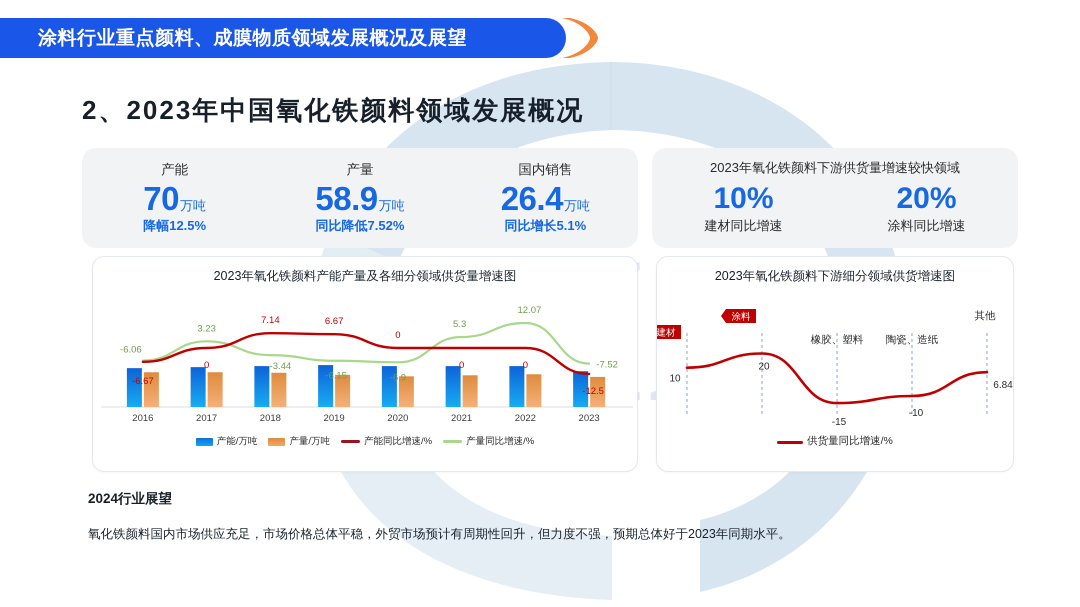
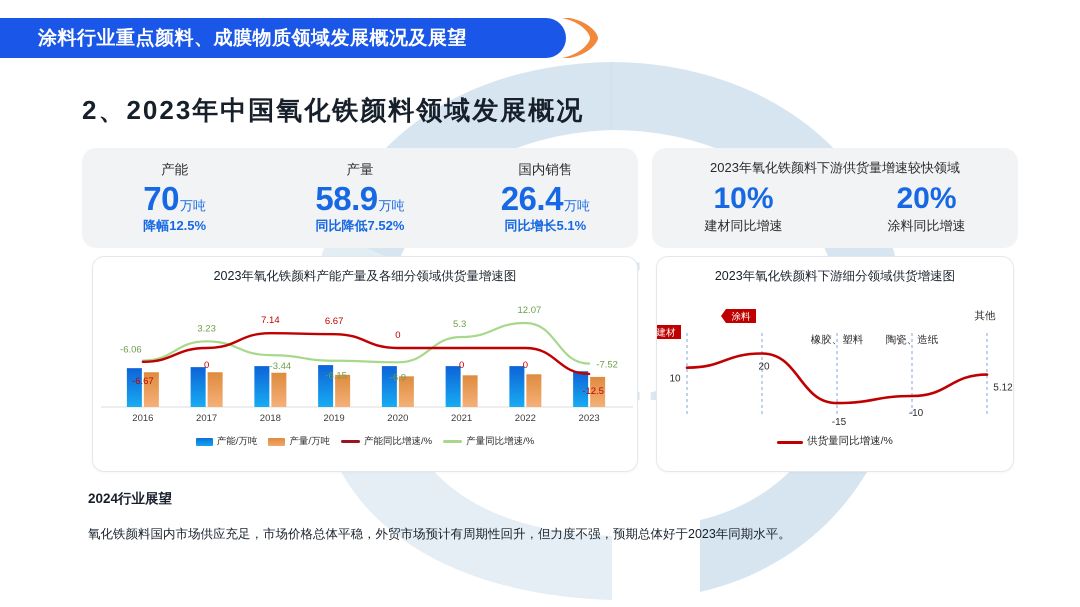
2023年氧化铁颜料下游细分领域供货增速图/其他: 6.84 -> 5.12
